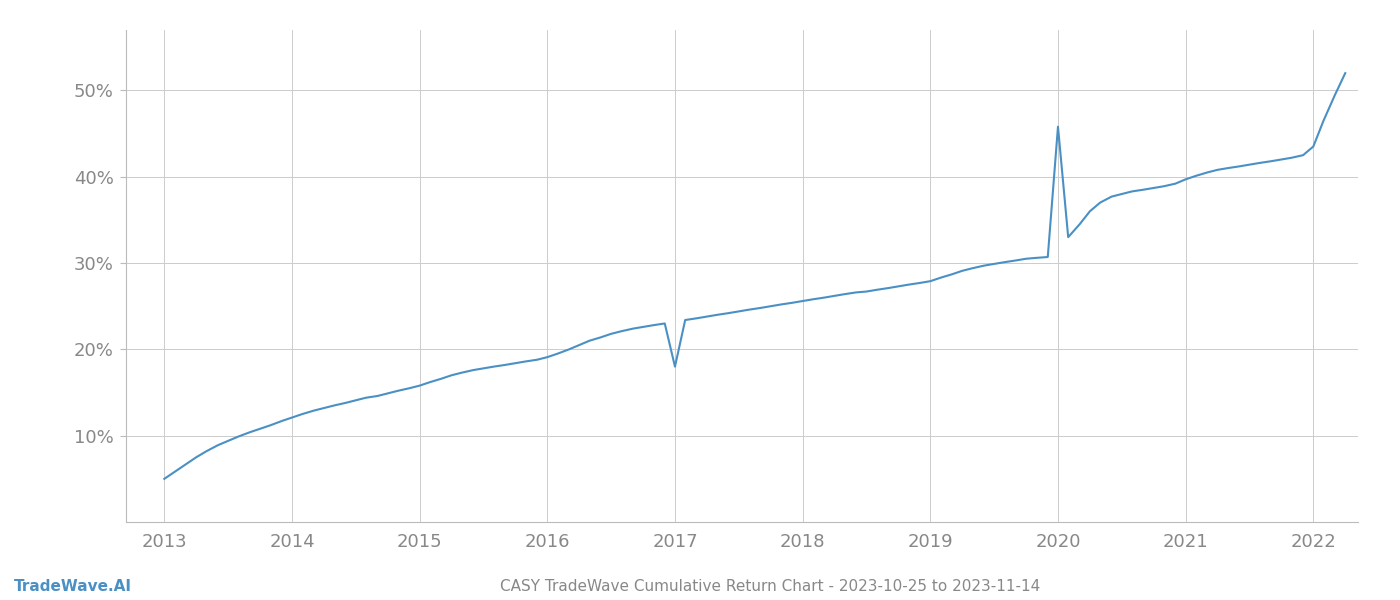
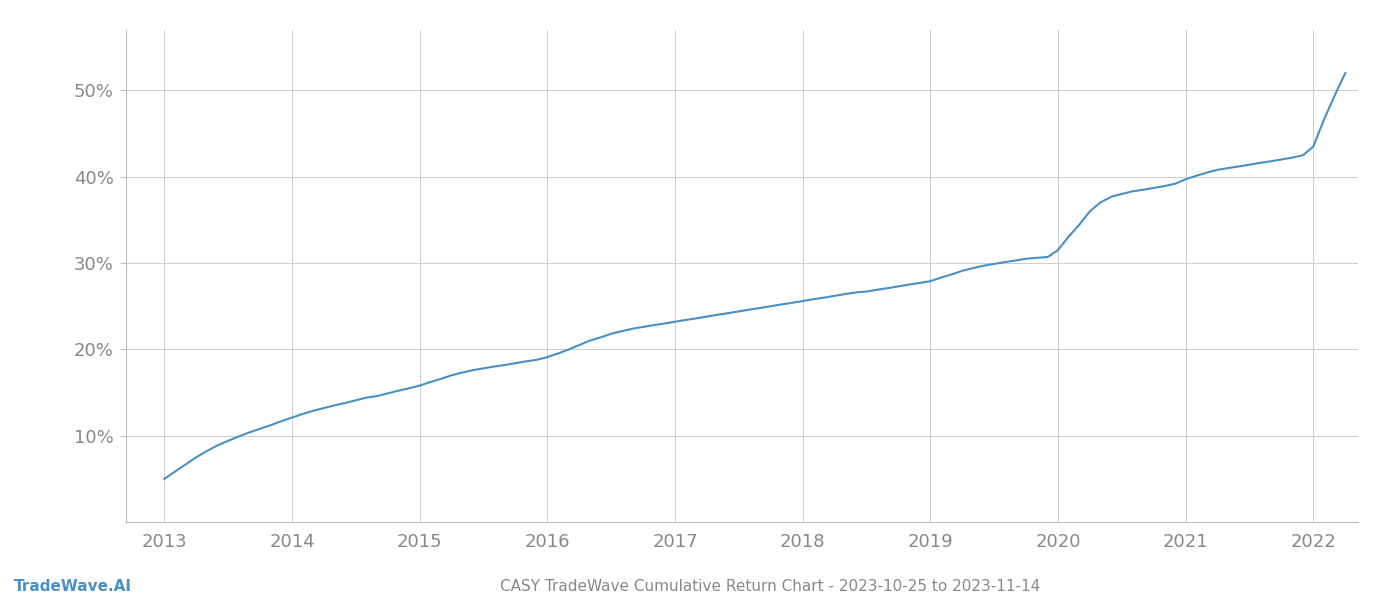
2017: 18.0% -> 23.2%
2020: 45.8% -> 31.5%
